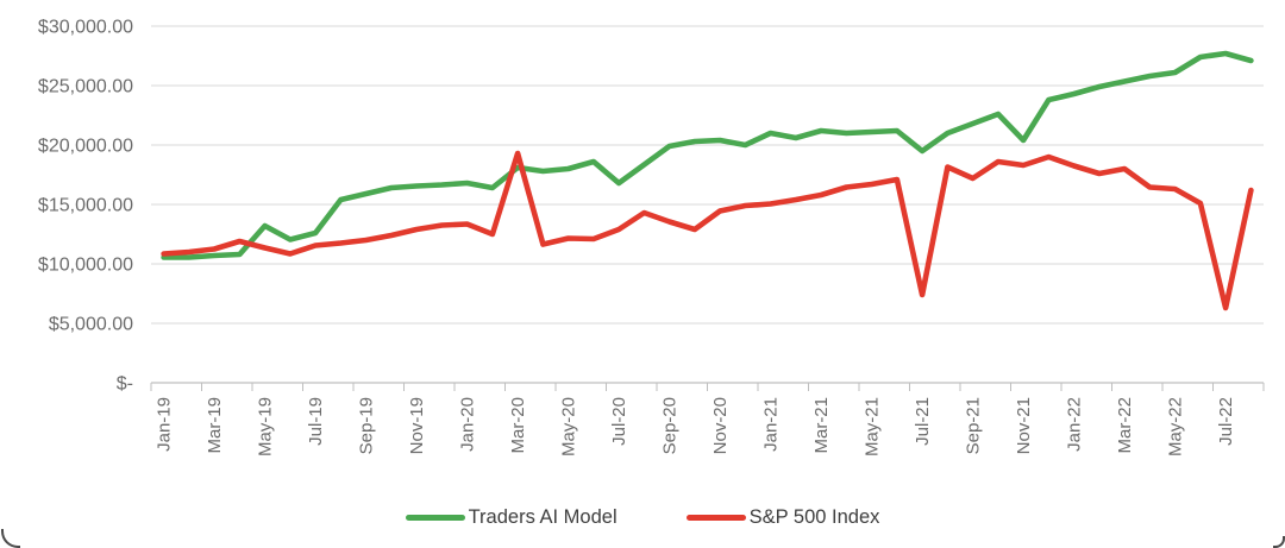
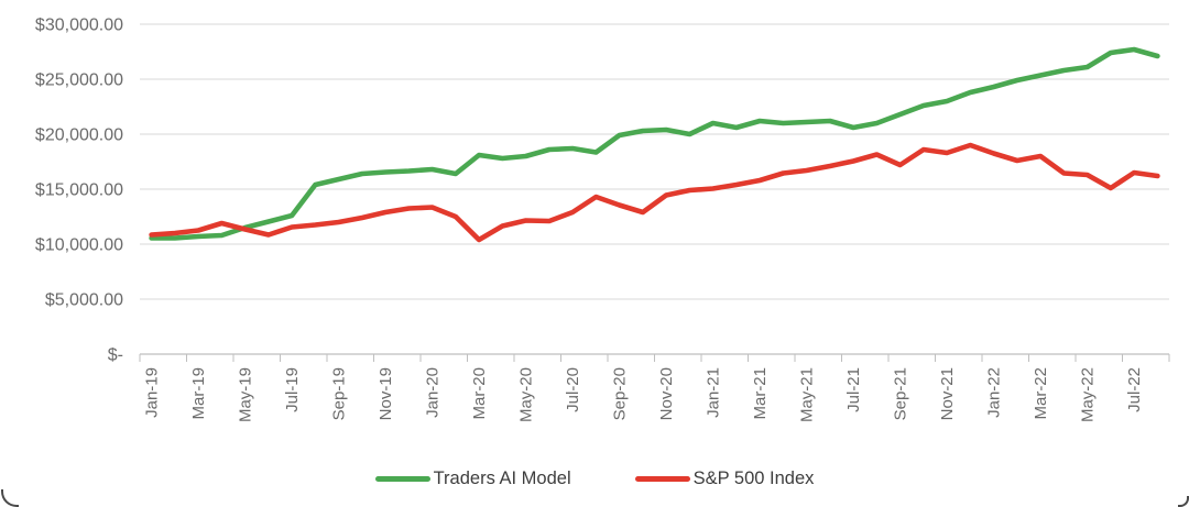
Traders AI Model/May-19: $13200 -> $11500
S&P 500 Index/Mar-20: $19300 -> $10400
Traders AI Model/Jul-20: $16800 -> $18700
Traders AI Model/Jul-21: $19500 -> $20600
S&P 500 Index/Jul-21: $7400 -> $17600
Traders AI Model/Nov-21: $20400 -> $23000
S&P 500 Index/Jul-22: $6300 -> $16500
